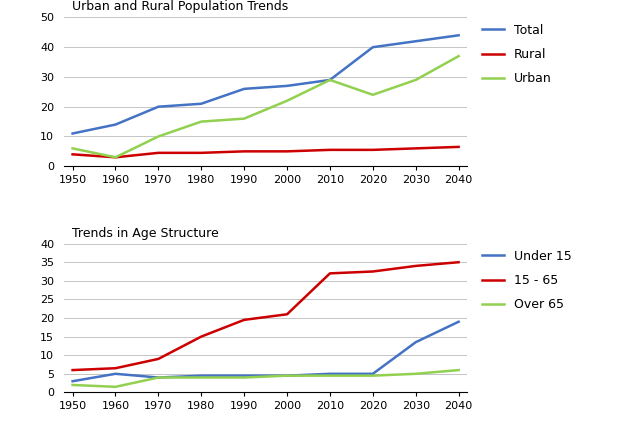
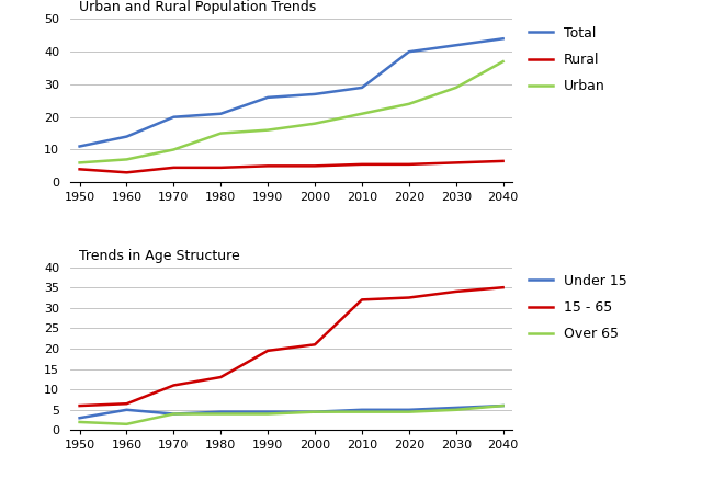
Urban and Rural Population Trends/Urban/1960: 3 -> 7
Urban and Rural Population Trends/Urban/2000: 22 -> 18
Urban and Rural Population Trends/Urban/2010: 29 -> 21
Trends in Age Structure/15 - 65/1970: 9.0 -> 11.0
Trends in Age Structure/15 - 65/1980: 15.0 -> 13.0
Trends in Age Structure/Under 15/2030: 13.5 -> 5.5
Trends in Age Structure/Under 15/2040: 19.0 -> 6.0
